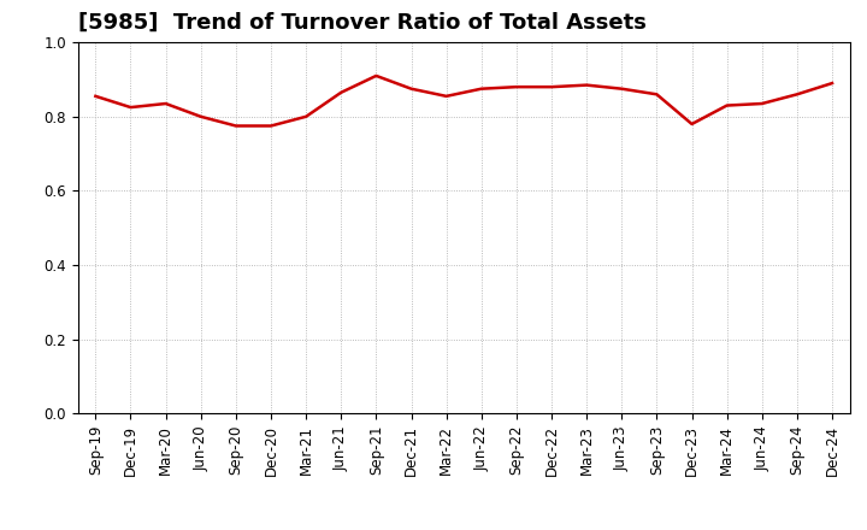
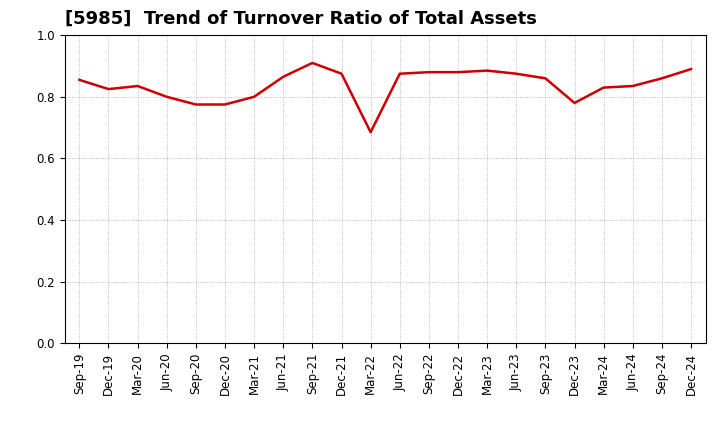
Mar-22: 0.855 -> 0.685
